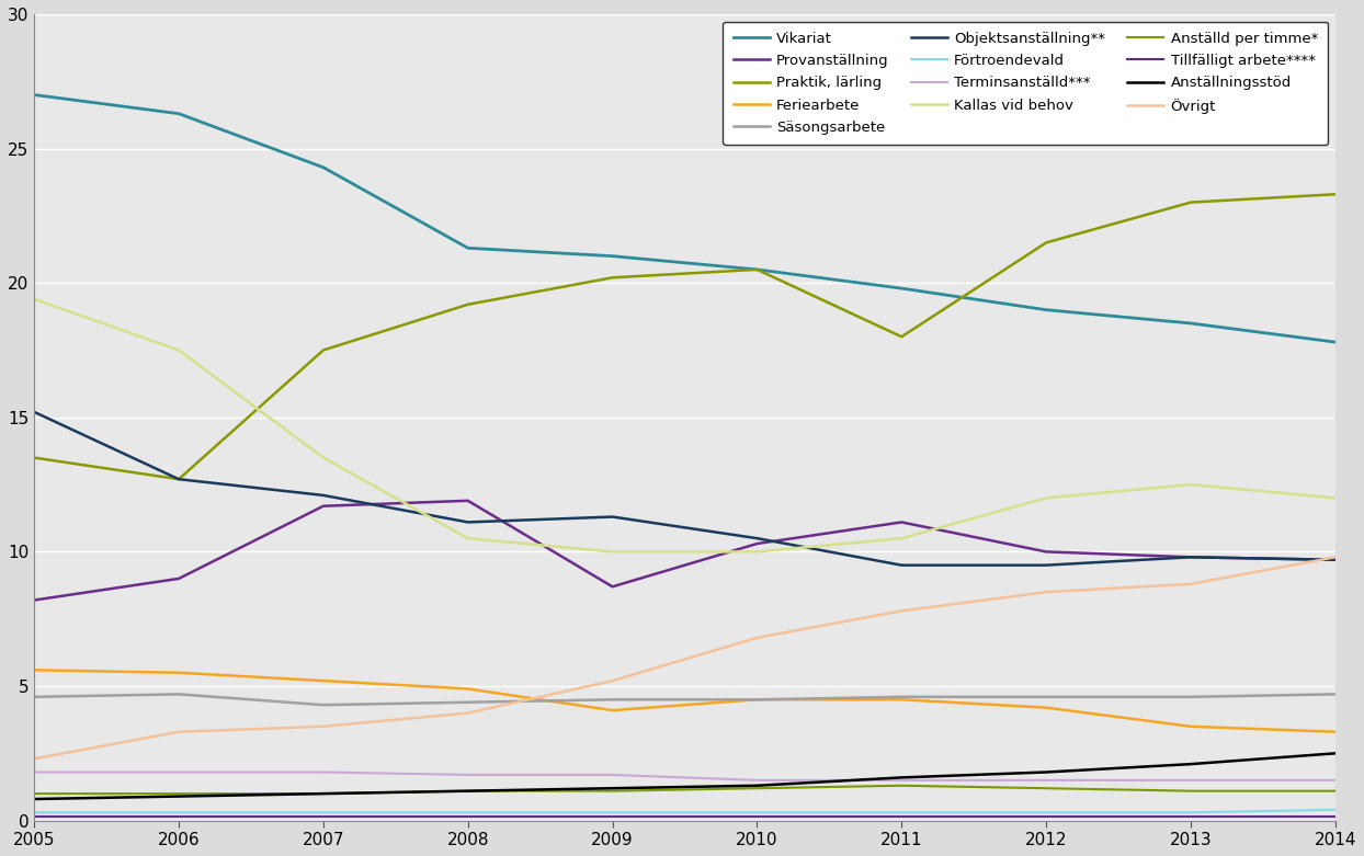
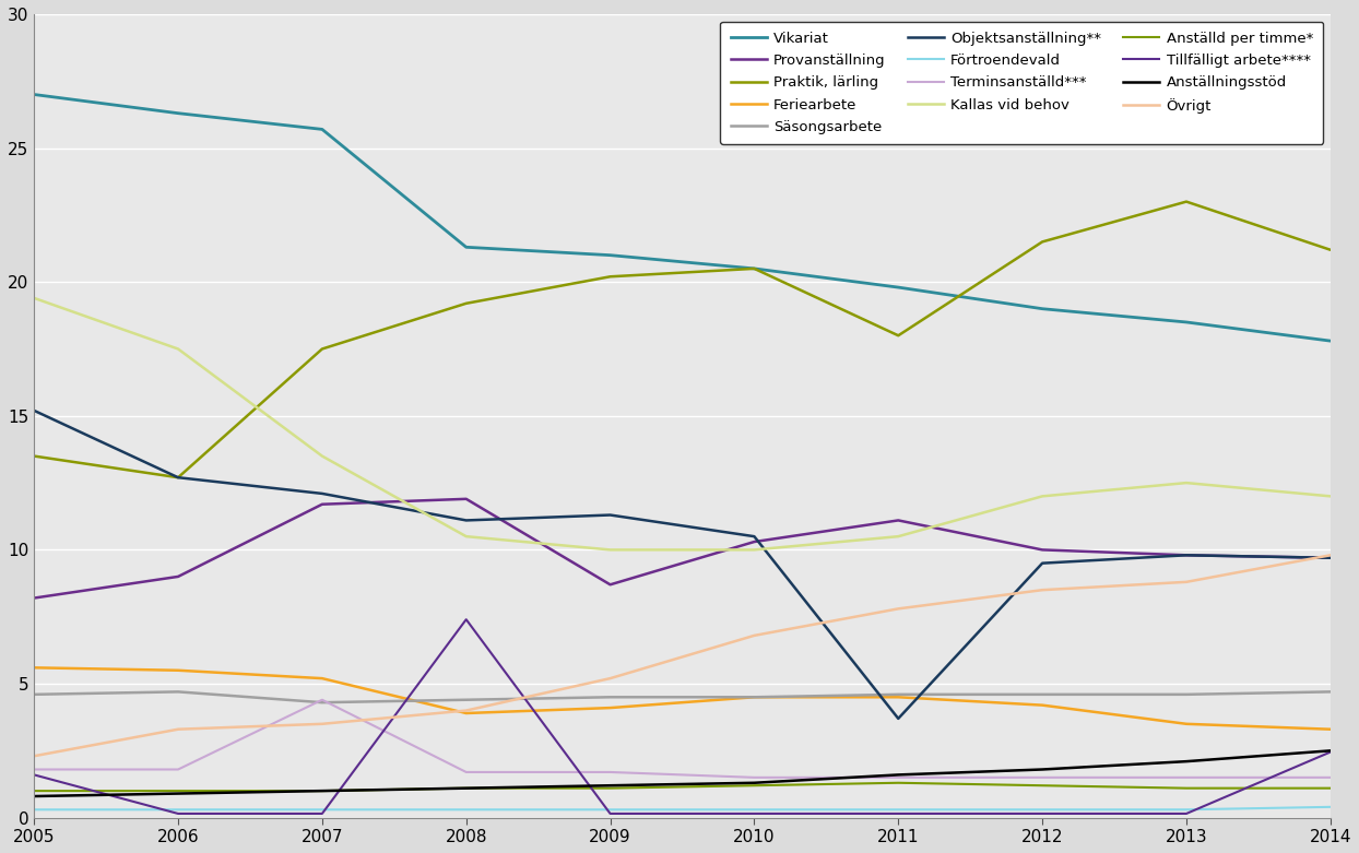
Tillfälligt arbete****/2005: 0.15 -> 1.60
Vikariat/2007: 24.3 -> 25.7
Terminsanställd***/2007: 1.8 -> 4.4
Feriearbete/2008: 4.9 -> 3.9
Tillfälligt arbete****/2008: 0.15 -> 7.40
Objektsanställning**/2011: 9.5 -> 3.7
Praktik, lärling/2014: 23.3 -> 21.2
Tillfälligt arbete****/2014: 0.15 -> 2.45
